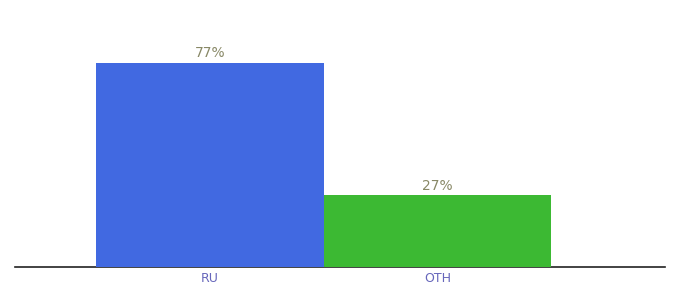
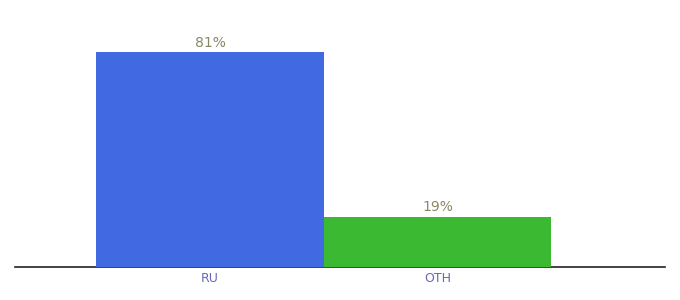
RU: 77% -> 81%
OTH: 27% -> 19%
